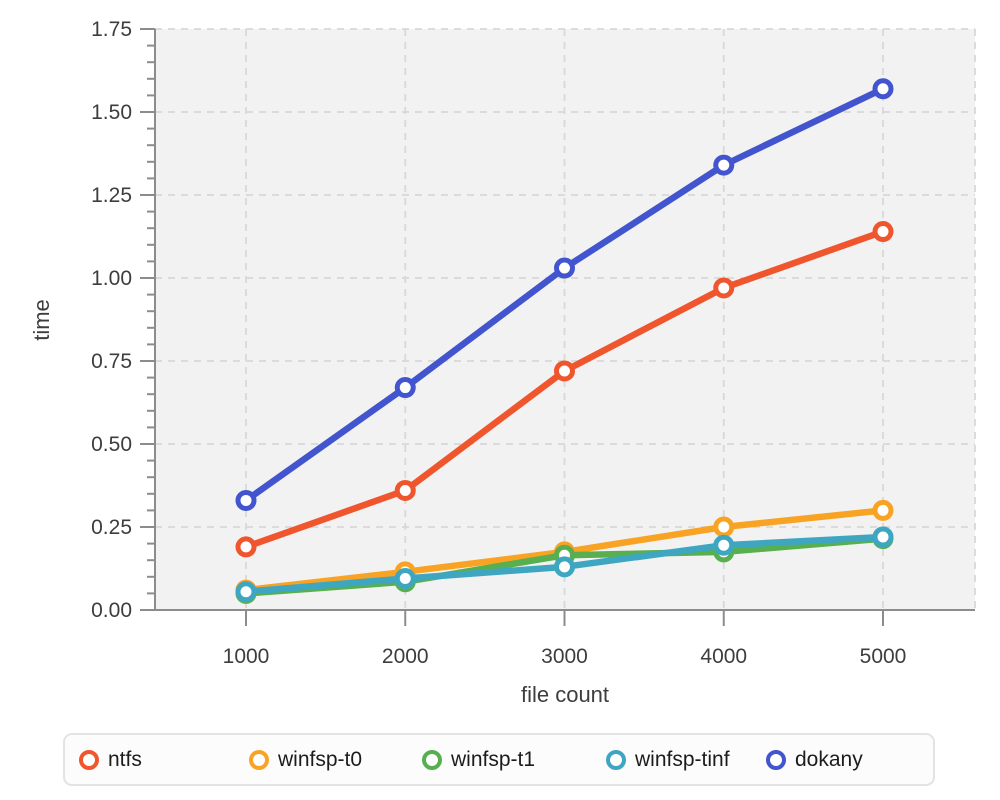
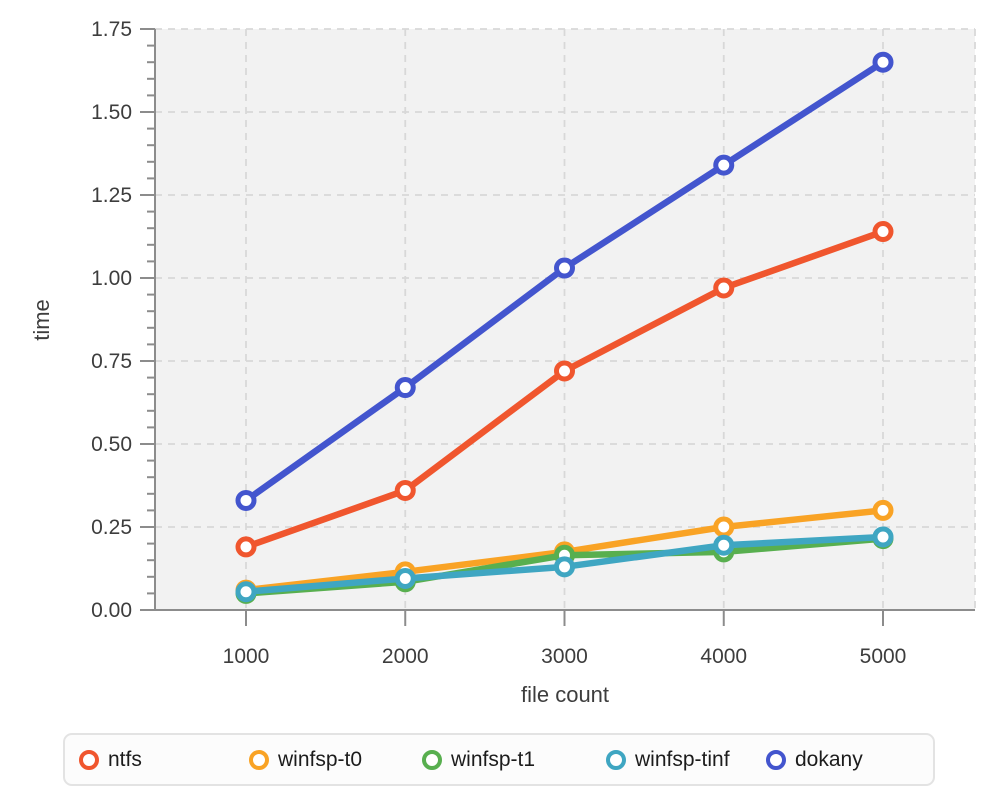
dokany/5000: 1.57 -> 1.65
